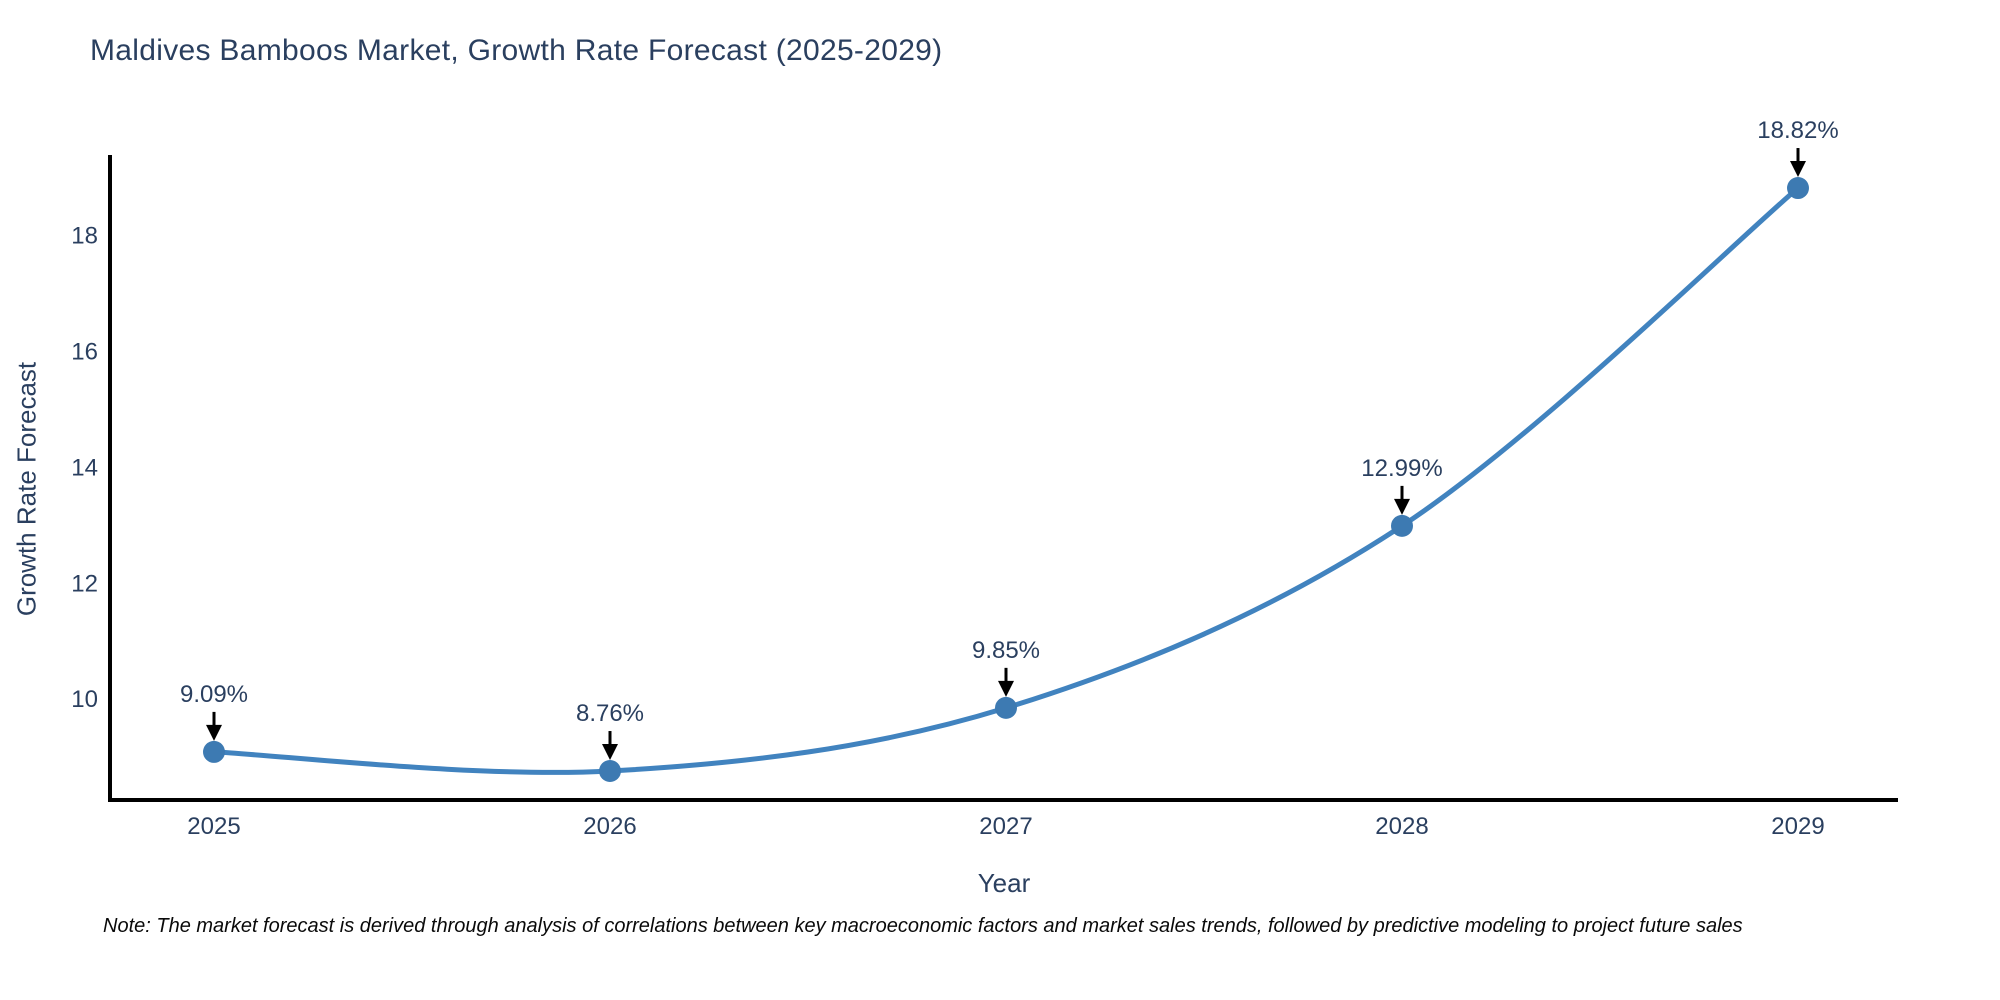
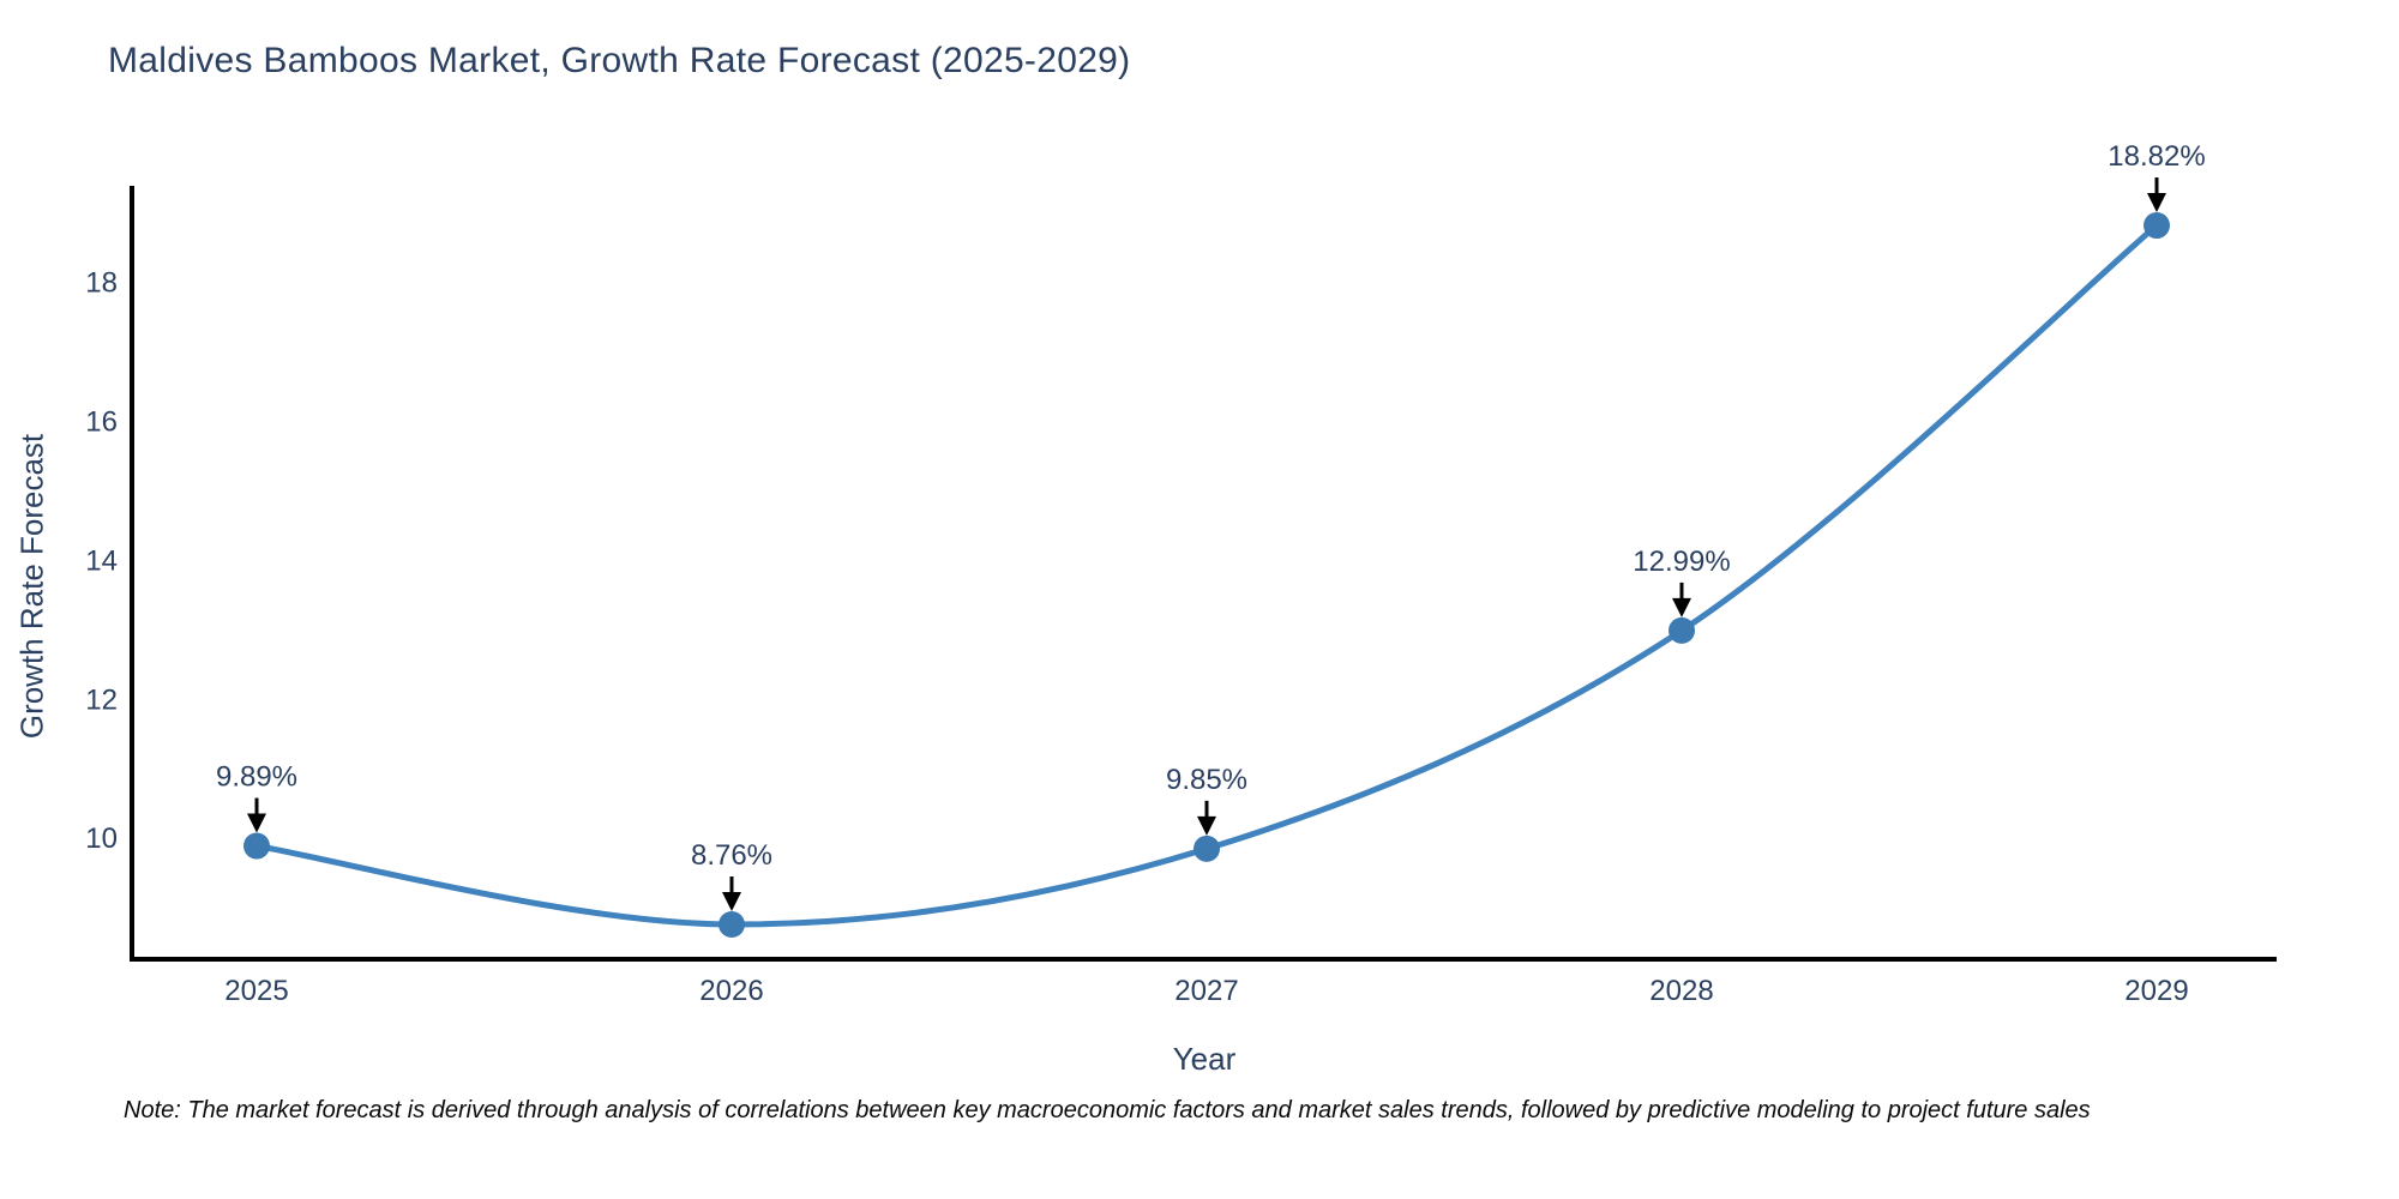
2025: 9.09% -> 9.89%
